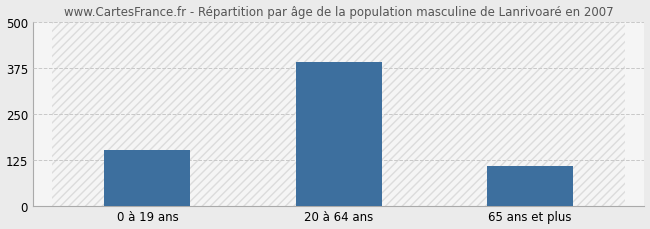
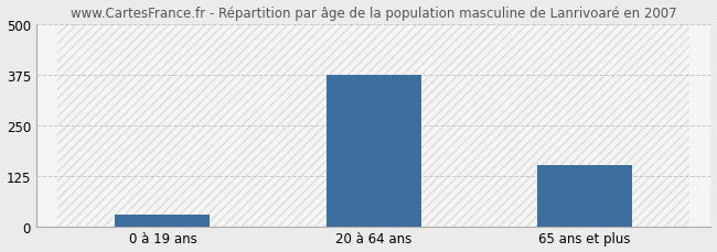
0 à 19 ans: 152 -> 30
20 à 64 ans: 390 -> 375
65 ans et plus: 107 -> 150
